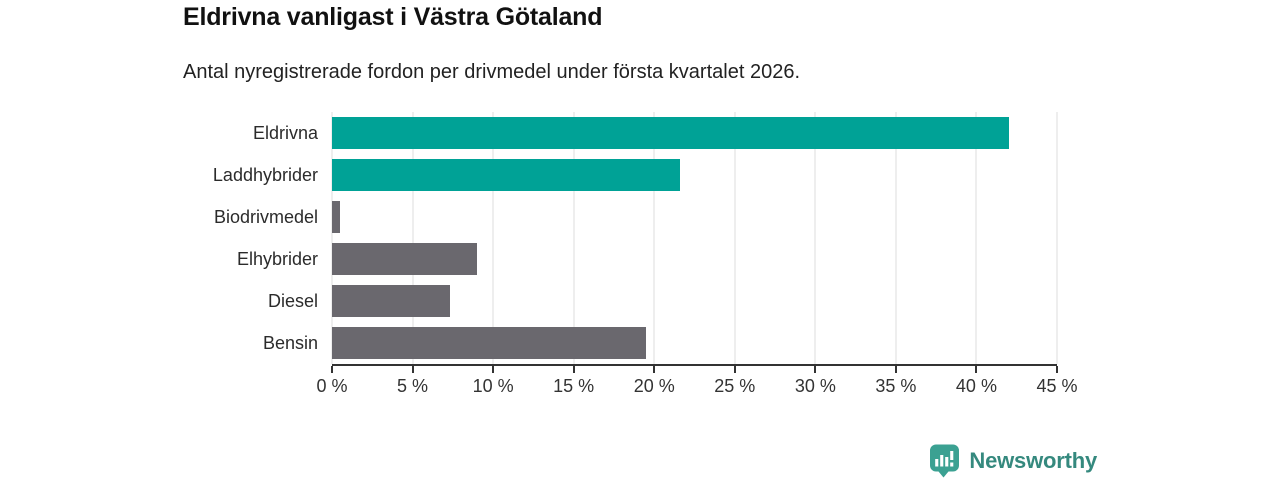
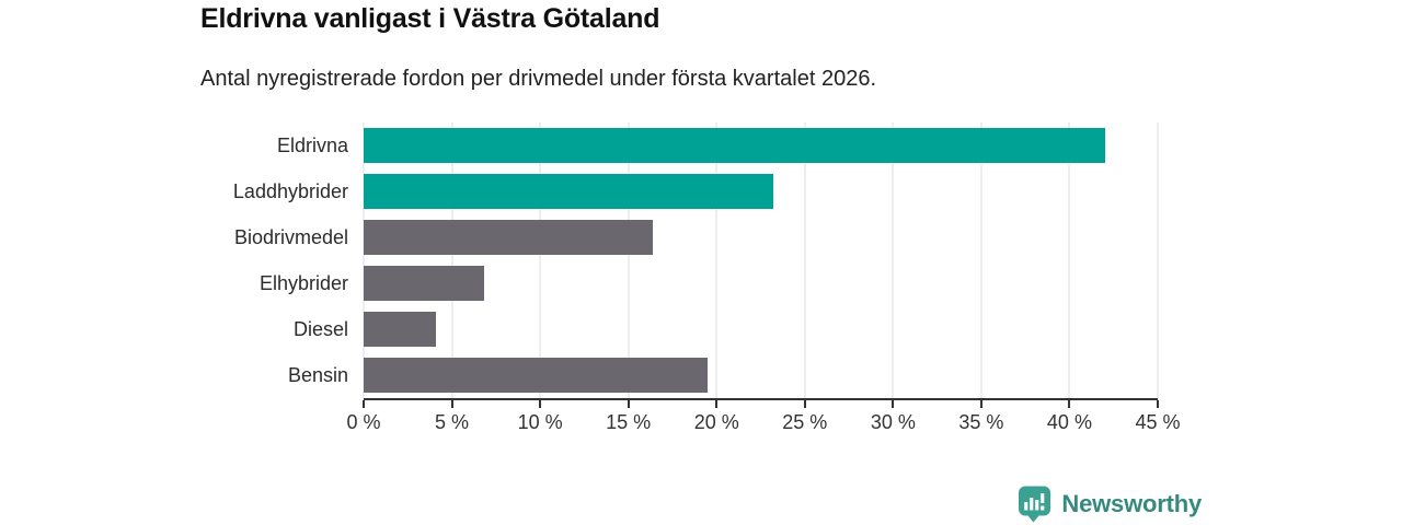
Laddhybrider: 21.6% -> 23.2%
Biodrivmedel: 0.5% -> 16.4%
Elhybrider: 9.0% -> 6.8%
Diesel: 7.3% -> 4.1%
